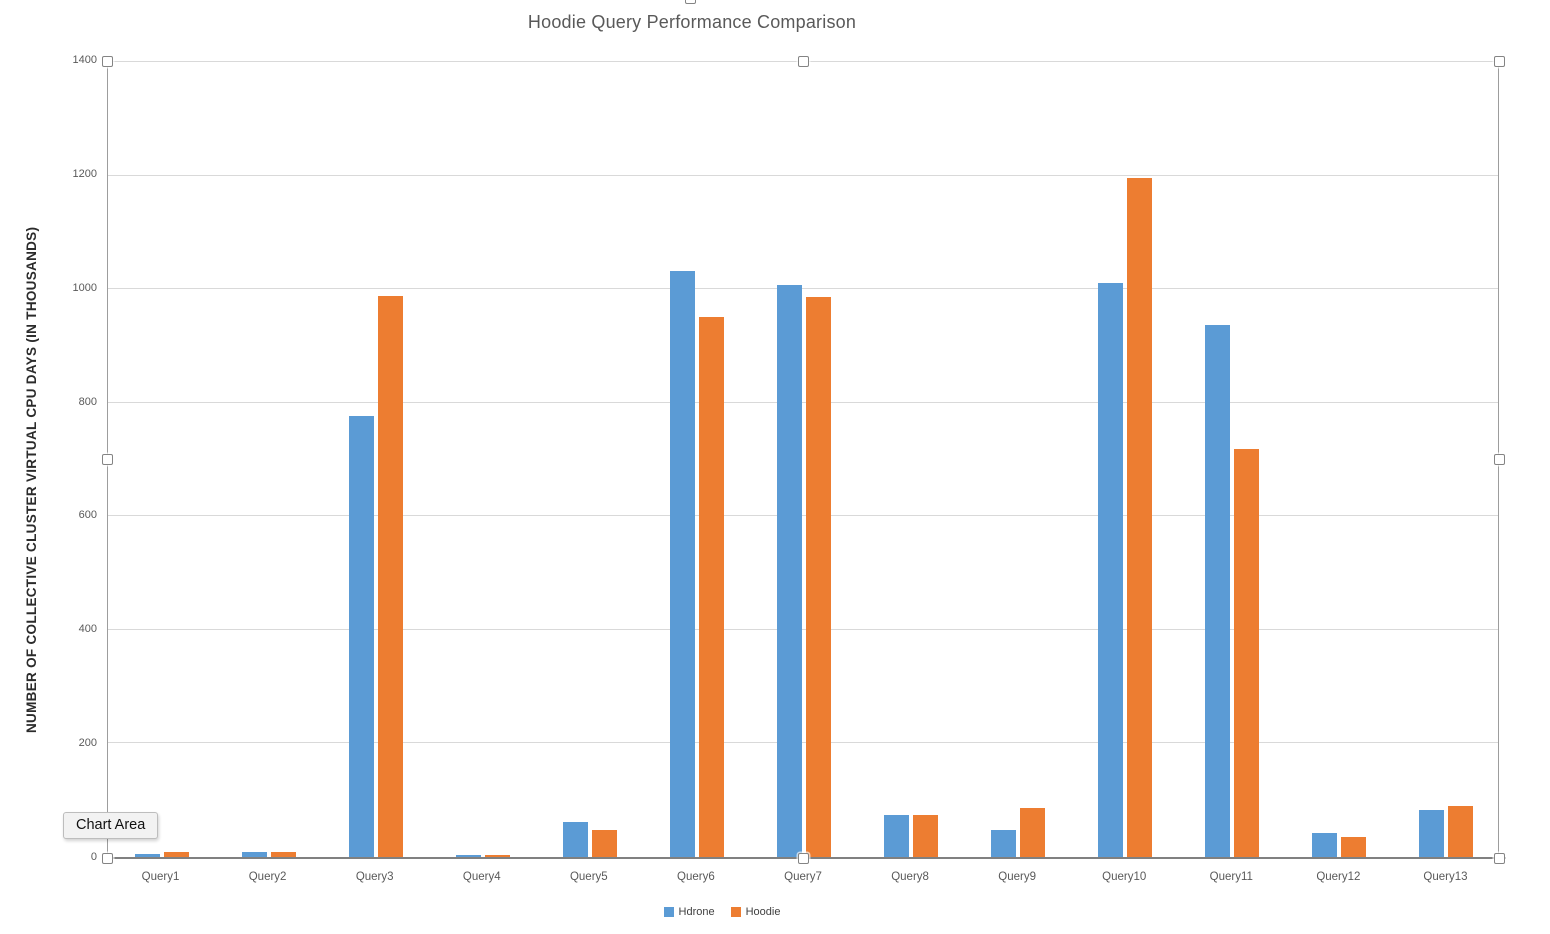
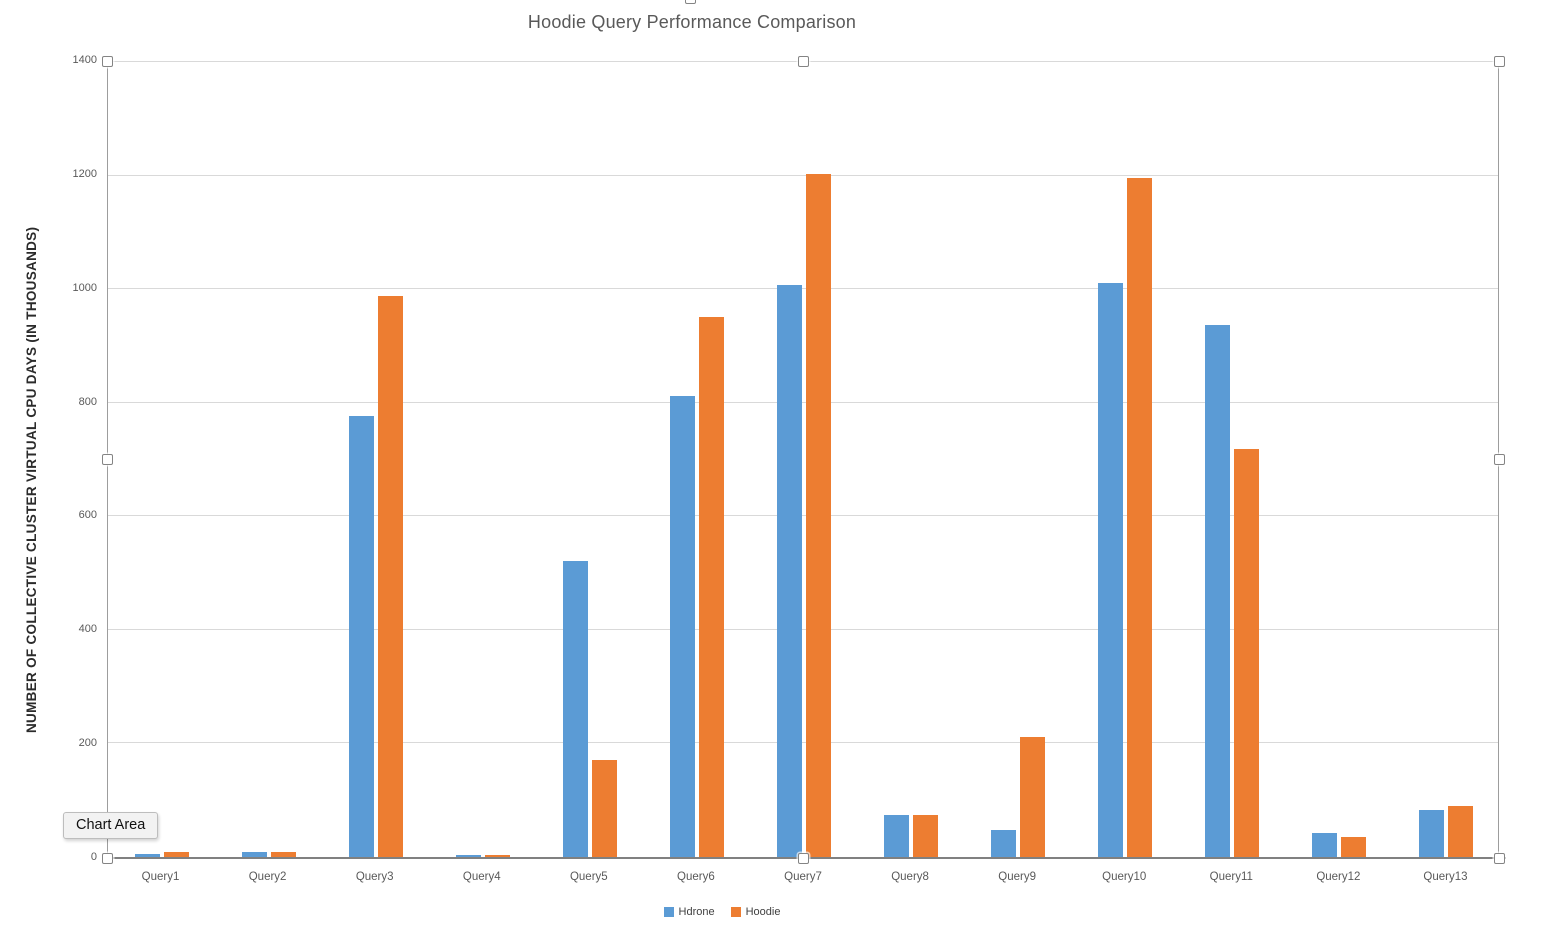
Hdrone/Query5: 60 -> 520
Hoodie/Query5: 50 -> 170
Hdrone/Query6: 1030 -> 810
Hoodie/Query7: 980 -> 1200
Hoodie/Query9: 90 -> 210
